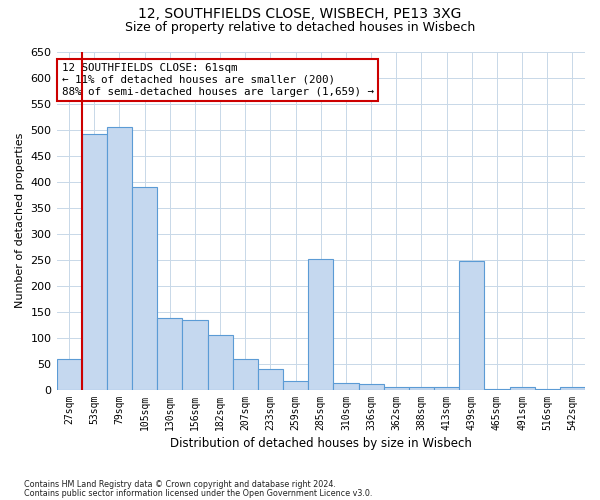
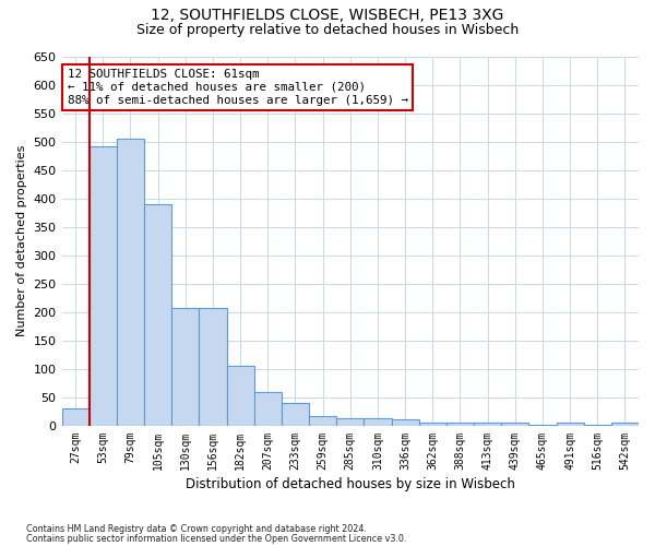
27sqm: 60 -> 30
130sqm: 138 -> 208
156sqm: 134 -> 208
285sqm: 252 -> 13
439sqm: 248 -> 5
